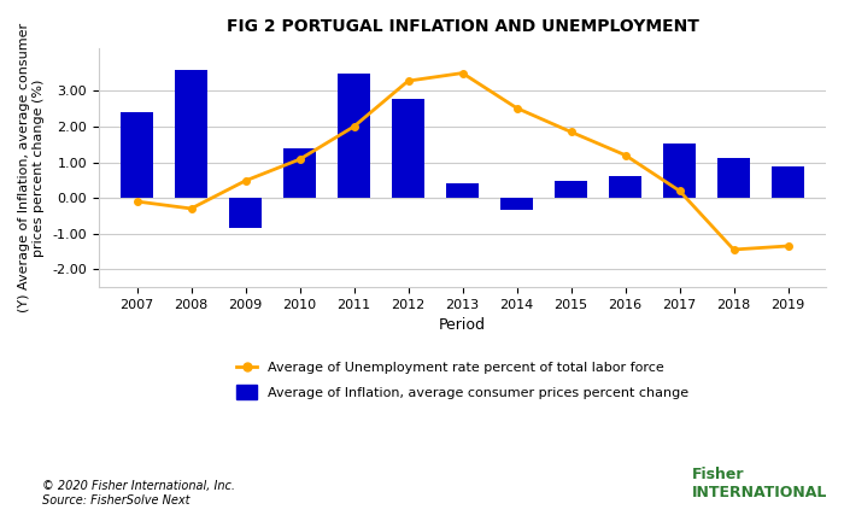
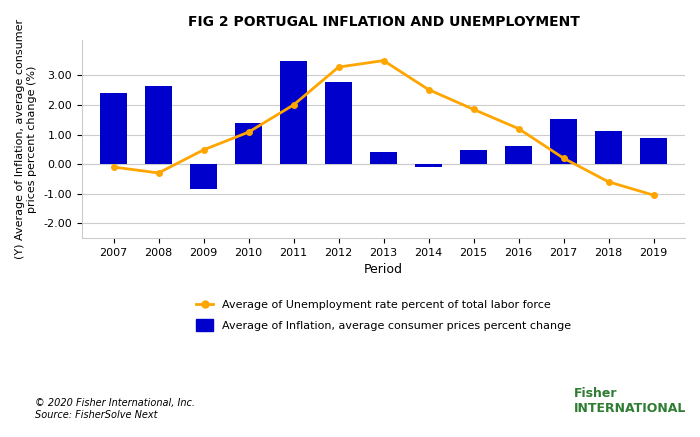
Average of Inflation, average consumer prices percent change/2008: 3.60 -> 2.65
Average of Inflation, average consumer prices percent change/2014: -0.35 -> -0.10
Average of Unemployment rate percent of total labor force/2018: -1.45 -> -0.60
Average of Unemployment rate percent of total labor force/2019: -1.35 -> -1.05
